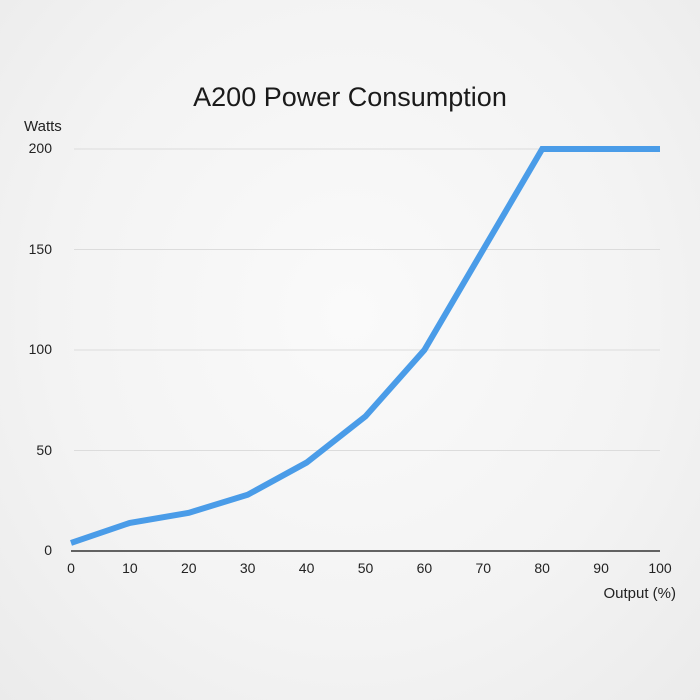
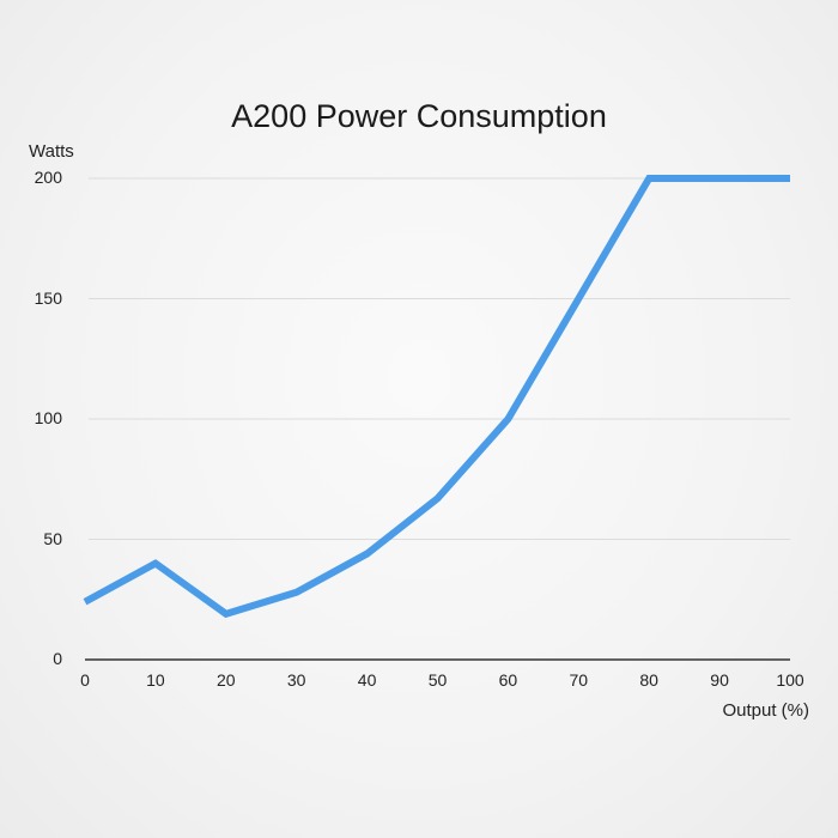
0: 4 -> 24
10: 14 -> 40
